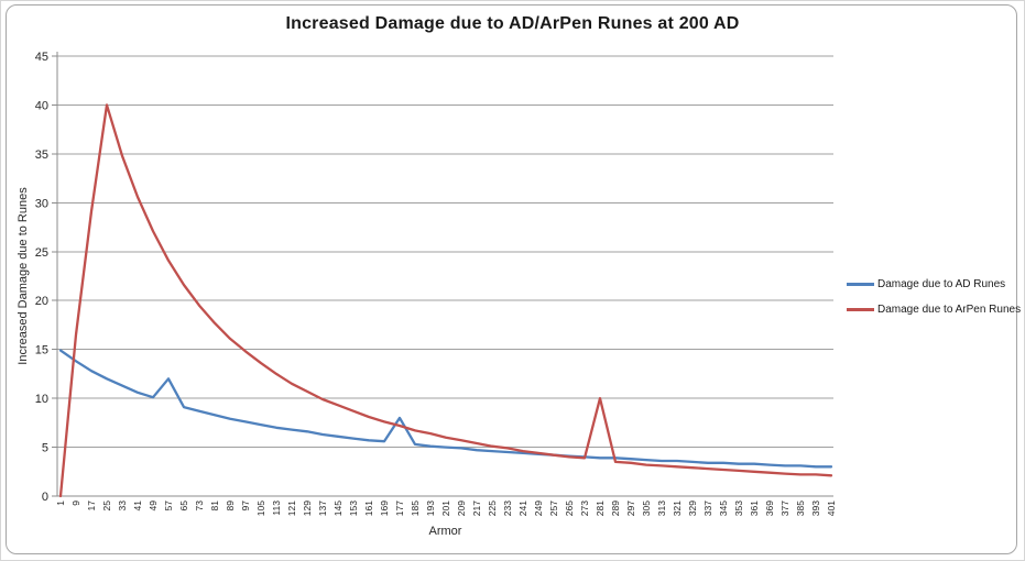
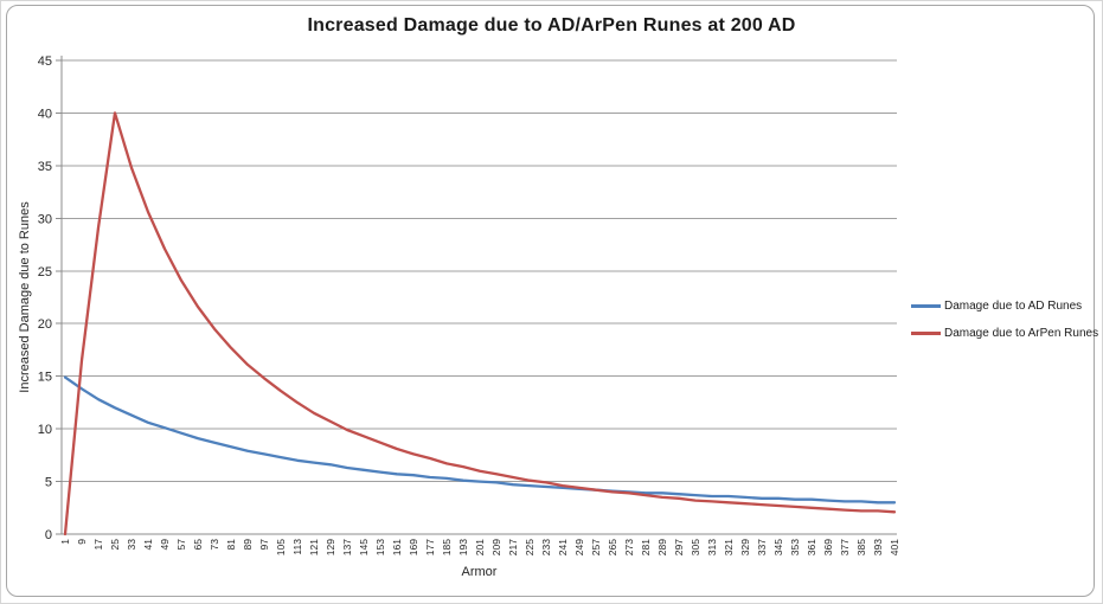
Damage due to AD Runes/57: 12 -> 10
Damage due to AD Runes/177: 8 -> 5
Damage due to ArPen Runes/281: 10 -> 4
